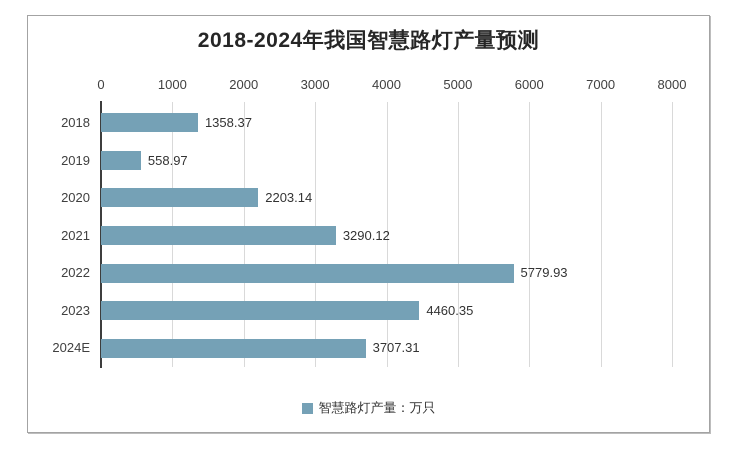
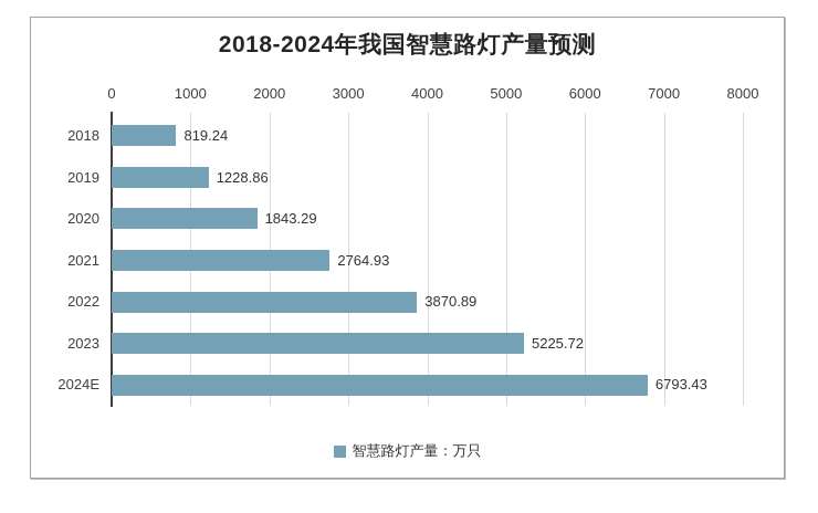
2018: 1358.37 -> 819.24
2019: 558.97 -> 1228.86
2020: 2203.14 -> 1843.29
2021: 3290.12 -> 2764.93
2022: 5779.93 -> 3870.89
2023: 4460.35 -> 5225.72
2024E: 3707.31 -> 6793.43
